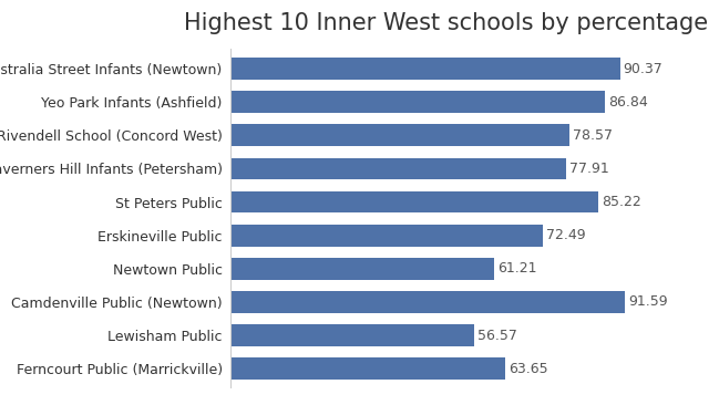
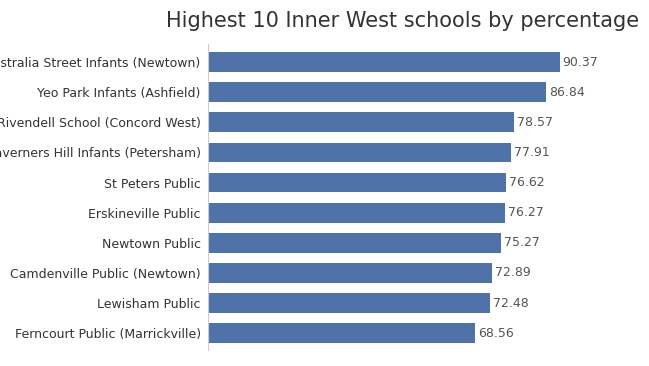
St Peters Public: 85.22 -> 76.62
Erskineville Public: 72.49 -> 76.27
Newtown Public: 61.21 -> 75.27
Camdenville Public (Newtown): 91.59 -> 72.89
Lewisham Public: 56.57 -> 72.48
Ferncourt Public (Marrickville): 63.65 -> 68.56
